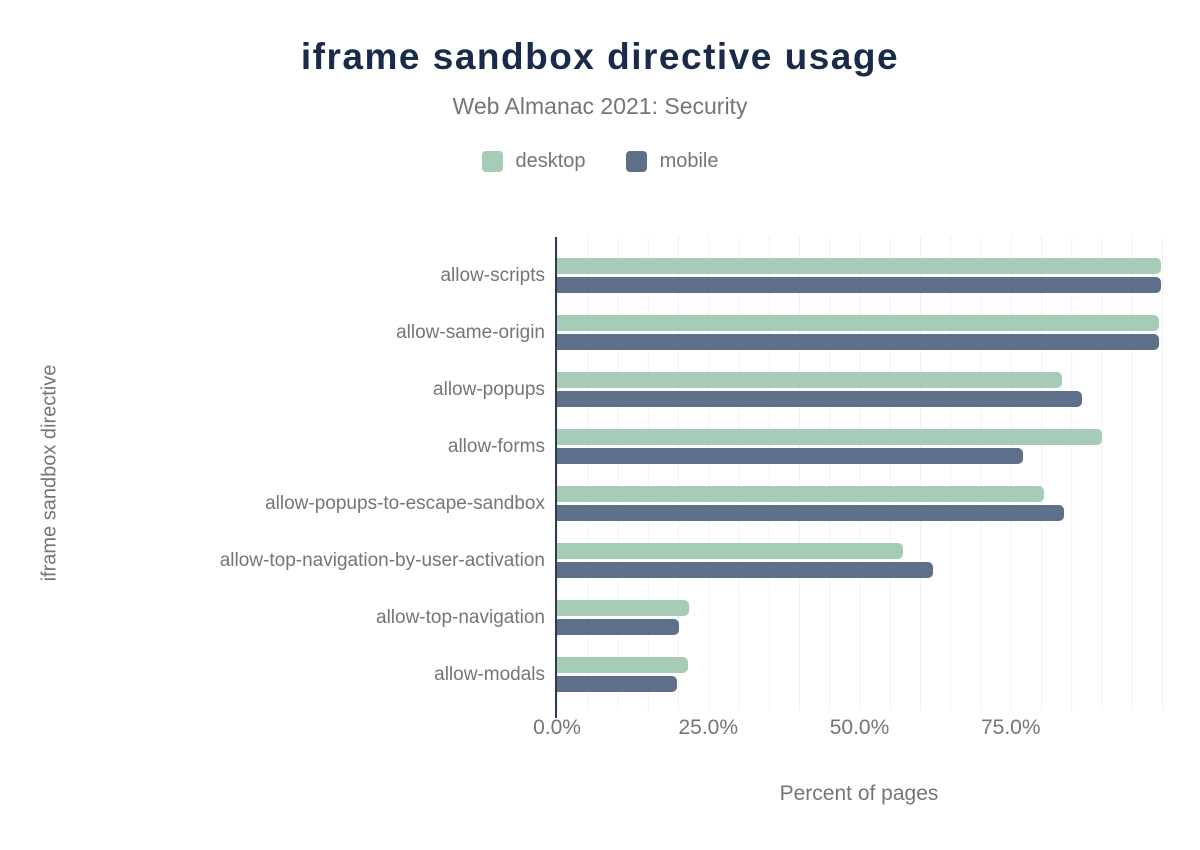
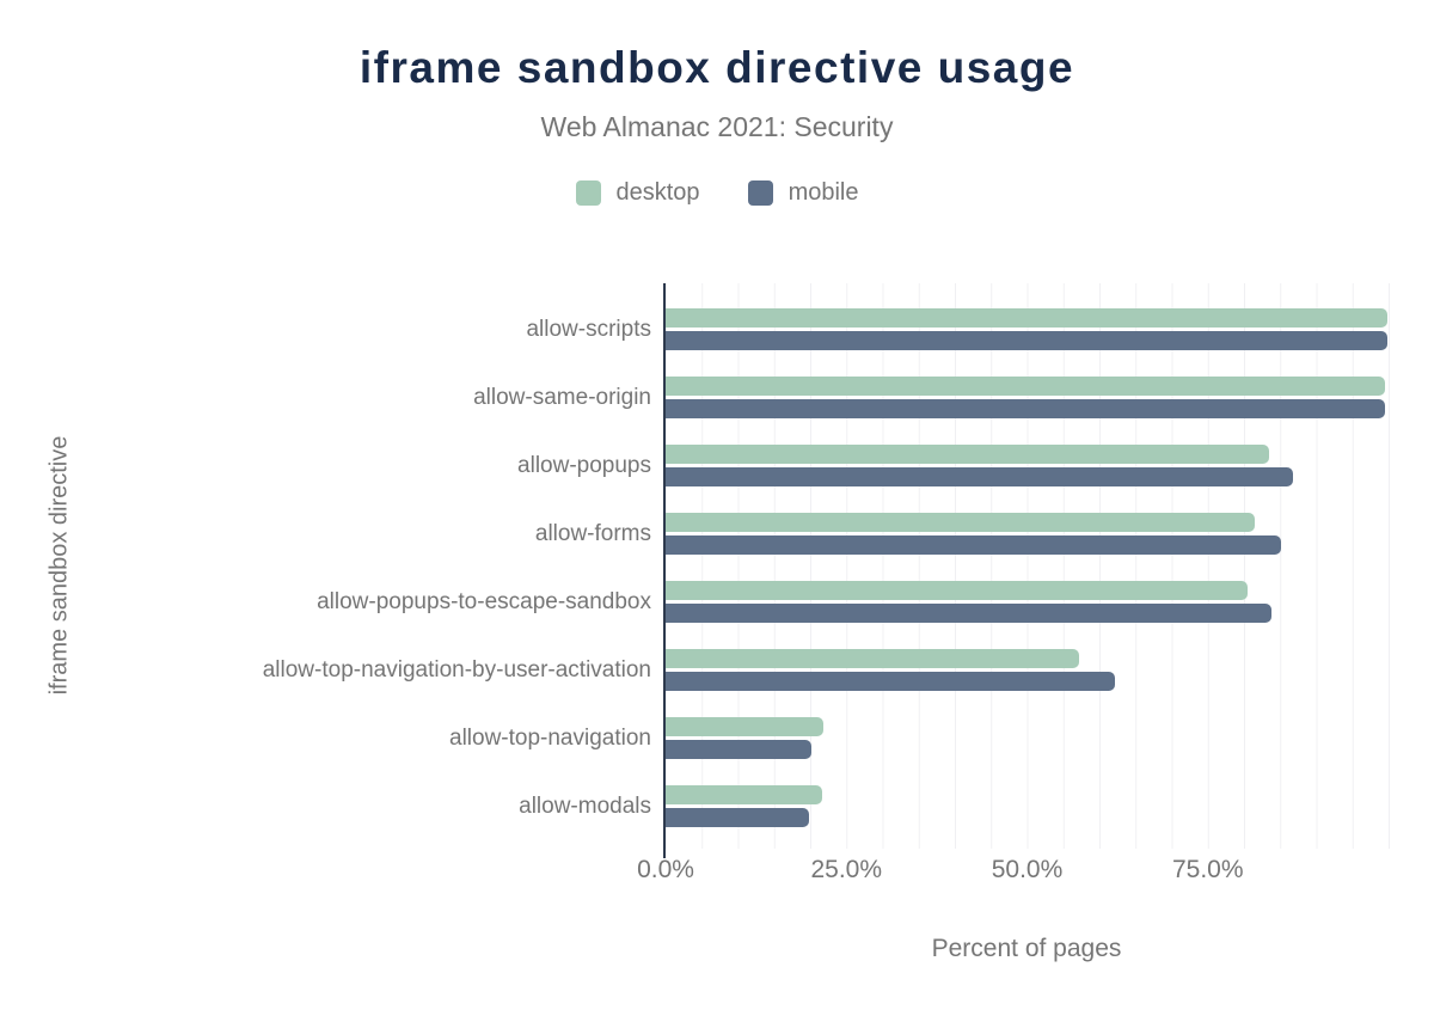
desktop/allow-forms: 90% -> 82%
mobile/allow-forms: 77% -> 85%
